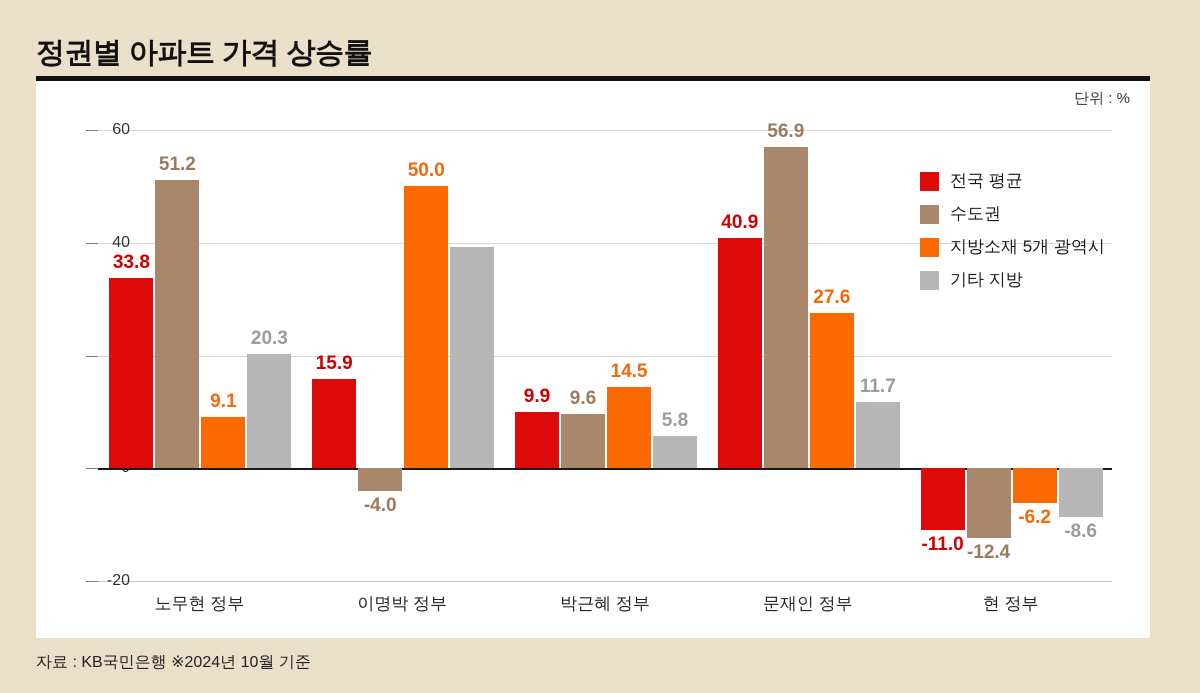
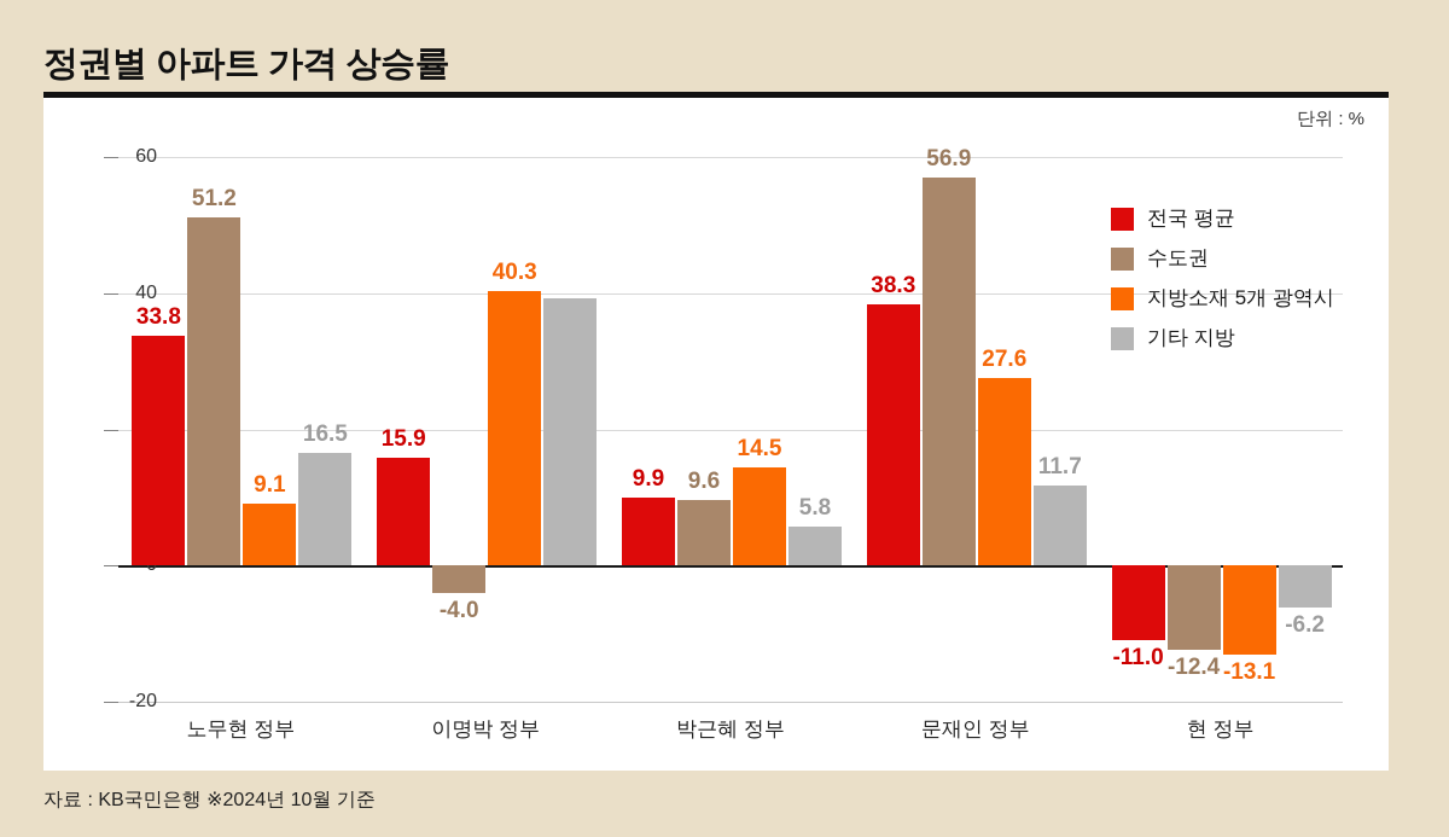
기타 지방/노무현 정부: 20.3 -> 16.5
지방소재 5개 광역시/이명박 정부: 50.0 -> 40.3
전국 평균/문재인 정부: 40.9 -> 38.3
지방소재 5개 광역시/현 정부: -6.2 -> -13.1
기타 지방/현 정부: -8.6 -> -6.2
